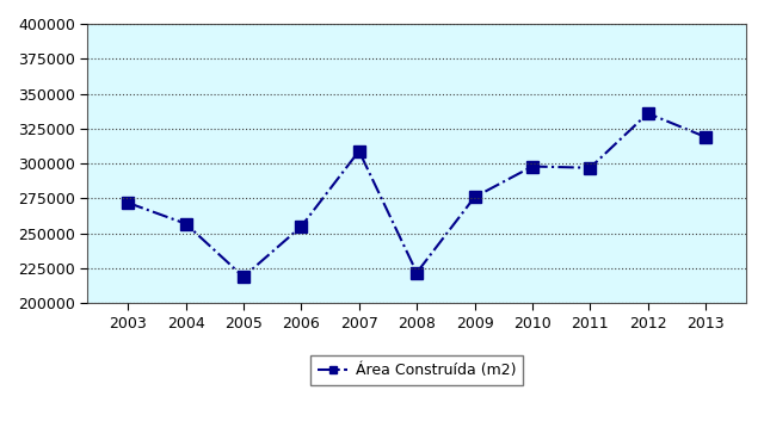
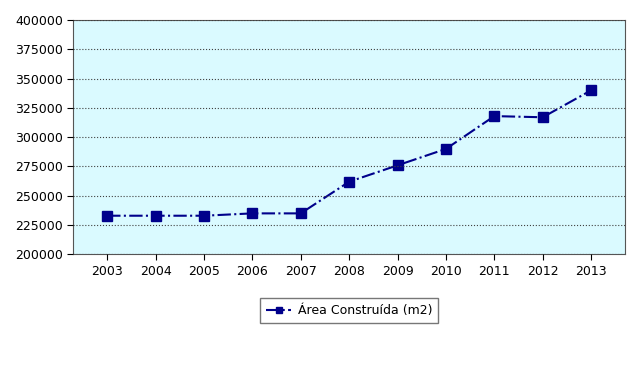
2003: 272000 -> 233000
2004: 257000 -> 233000
2005: 219000 -> 233000
2006: 255000 -> 235000
2007: 309000 -> 235000
2008: 222000 -> 262000
2010: 298000 -> 290000
2011: 297000 -> 318000
2012: 336000 -> 317000
2013: 319000 -> 340000
